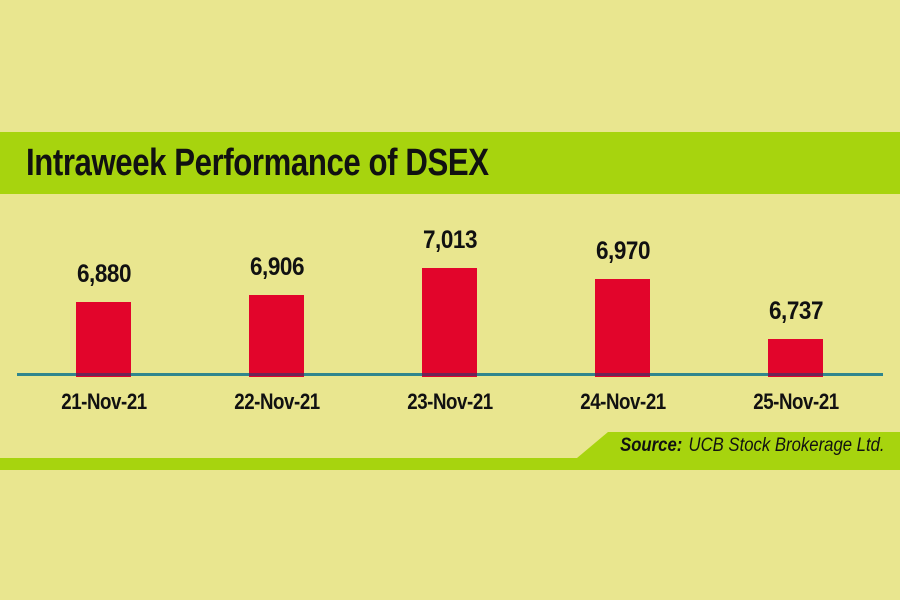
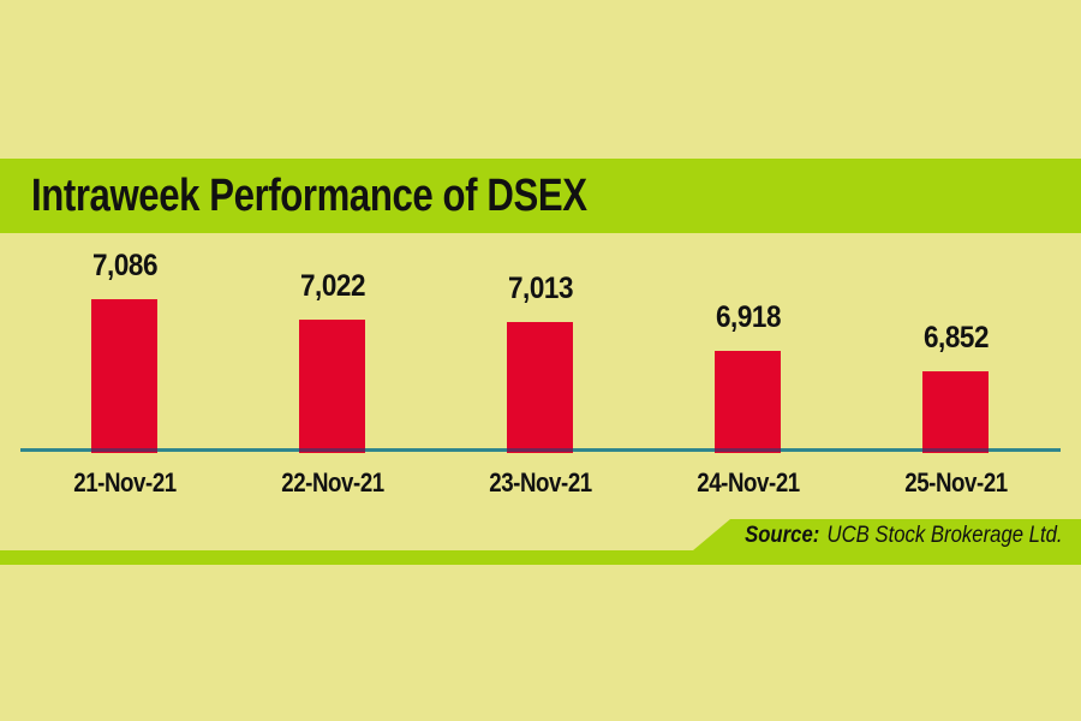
21-Nov-21: 6,880 -> 7,086
22-Nov-21: 6,906 -> 7,022
24-Nov-21: 6,970 -> 6,918
25-Nov-21: 6,737 -> 6,852
